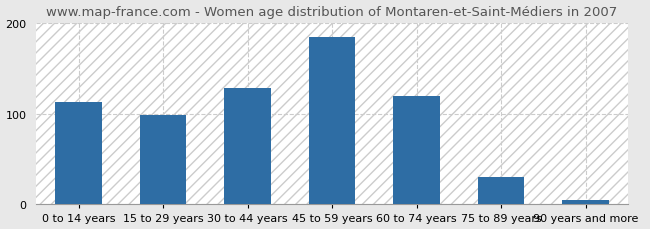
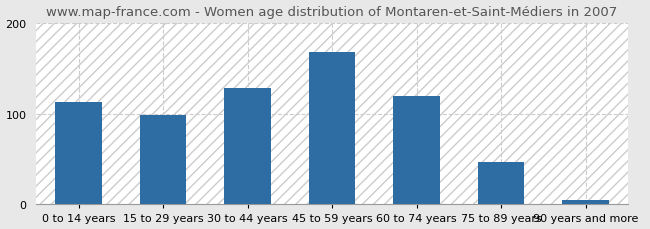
45 to 59 years: 184 -> 168
75 to 89 years: 30 -> 47
